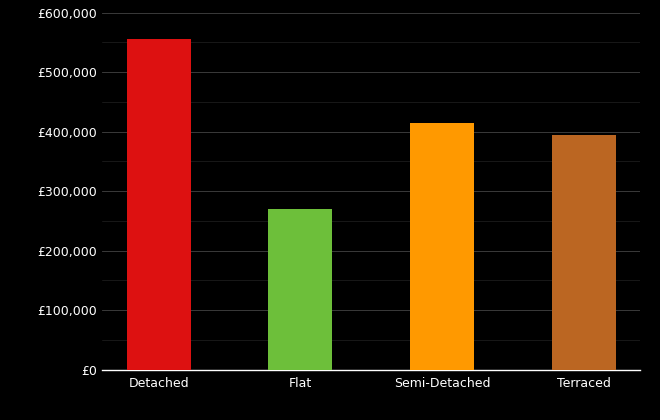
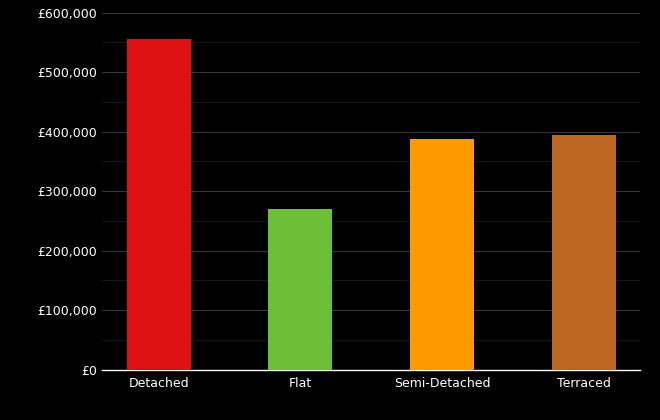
Semi-Detached: £415,000 -> £388,000
